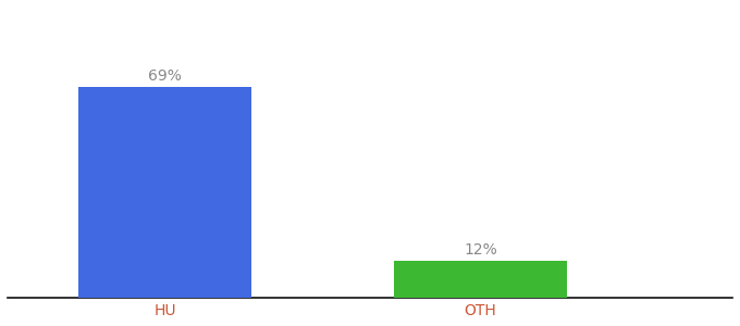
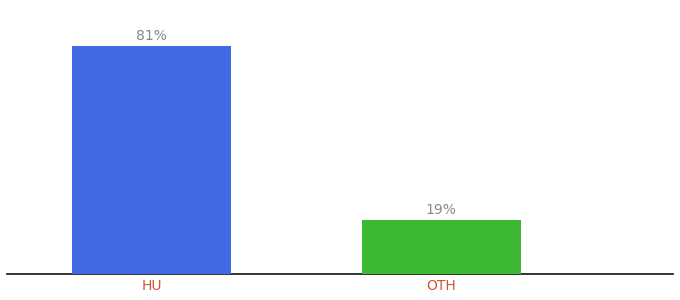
HU: 69% -> 81%
OTH: 12% -> 19%
